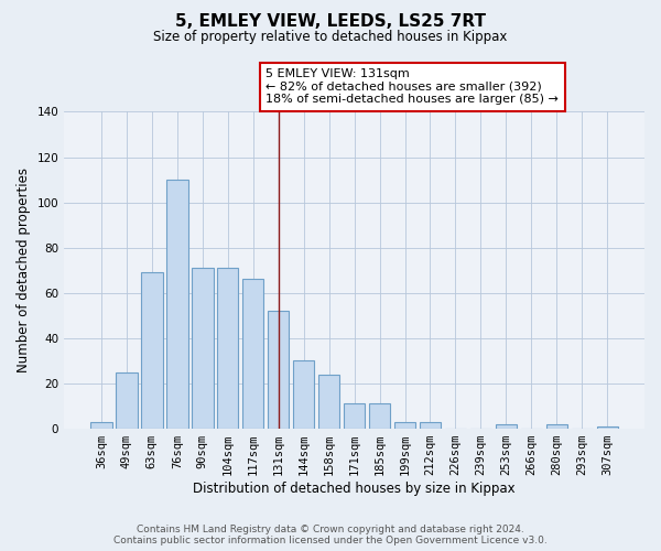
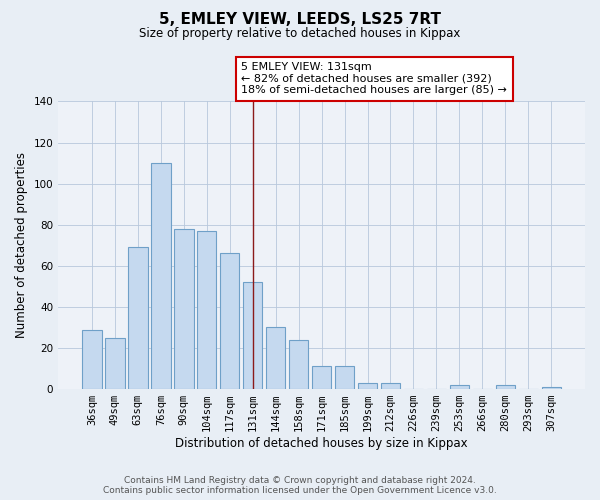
36sqm: 3 -> 29
90sqm: 71 -> 78
104sqm: 71 -> 77
